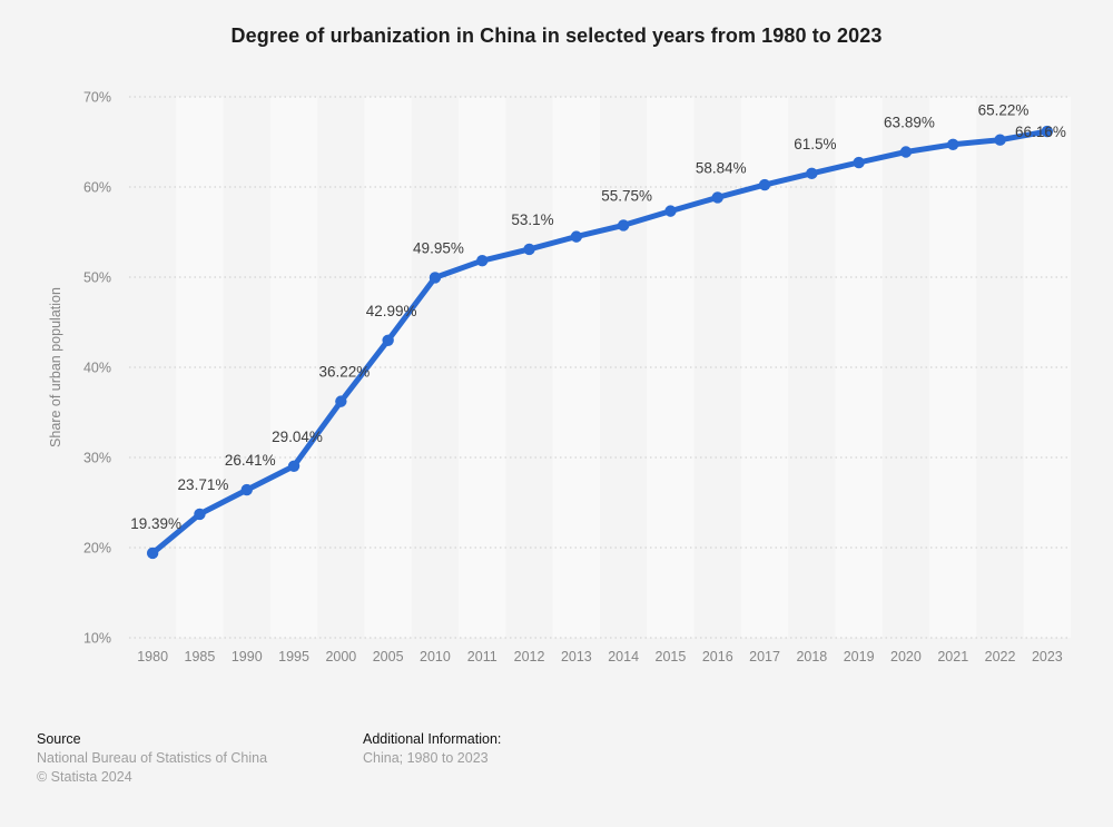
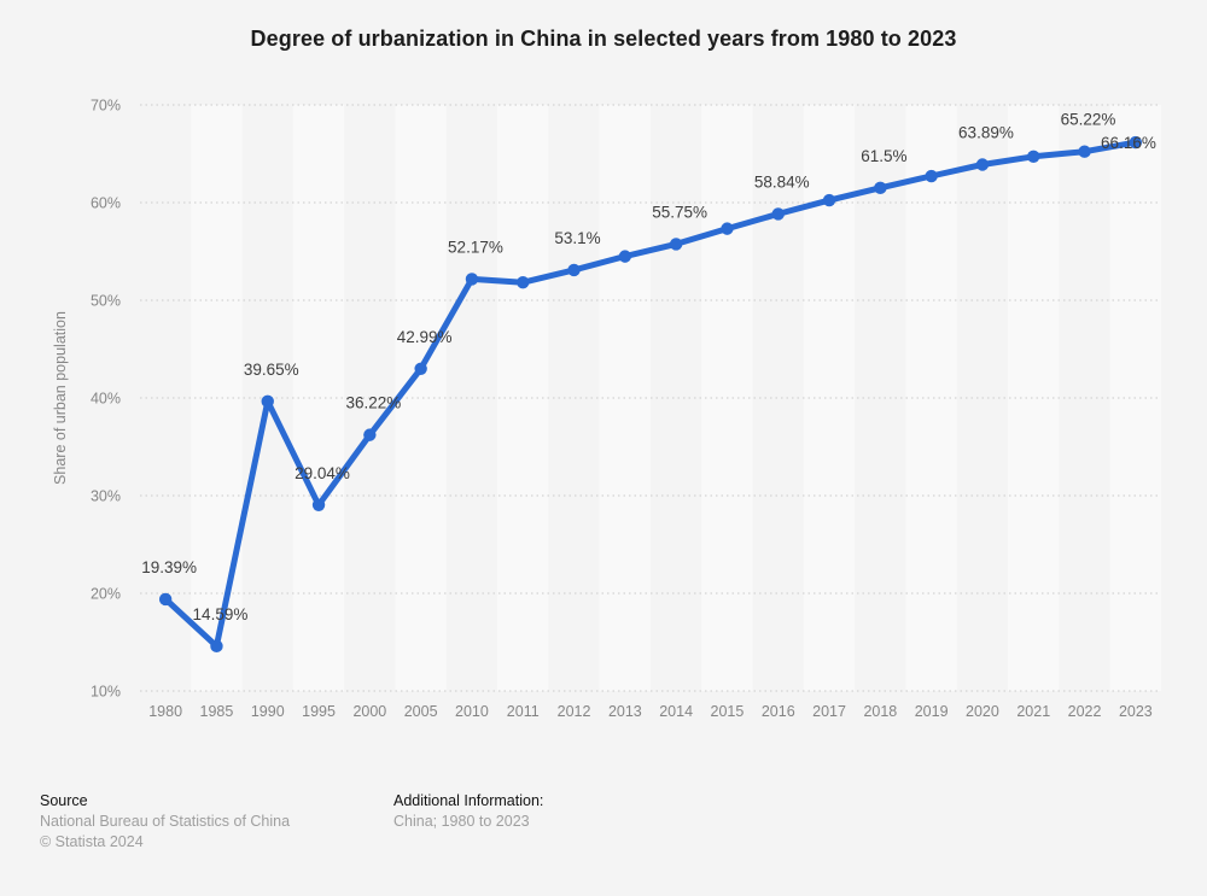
1985: 23.71% -> 14.59%
1990: 26.41% -> 39.65%
2010: 49.95% -> 52.17%
